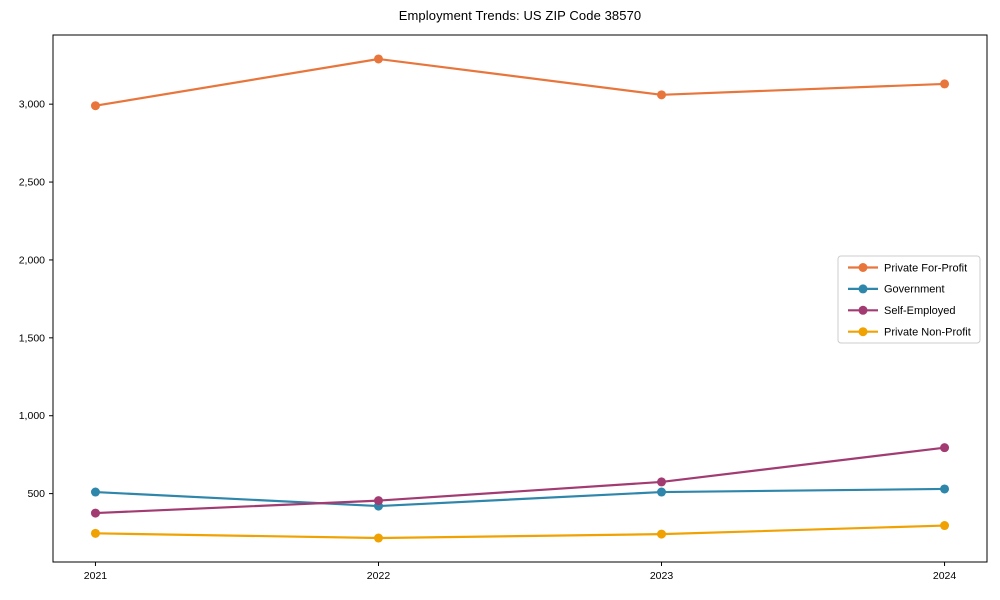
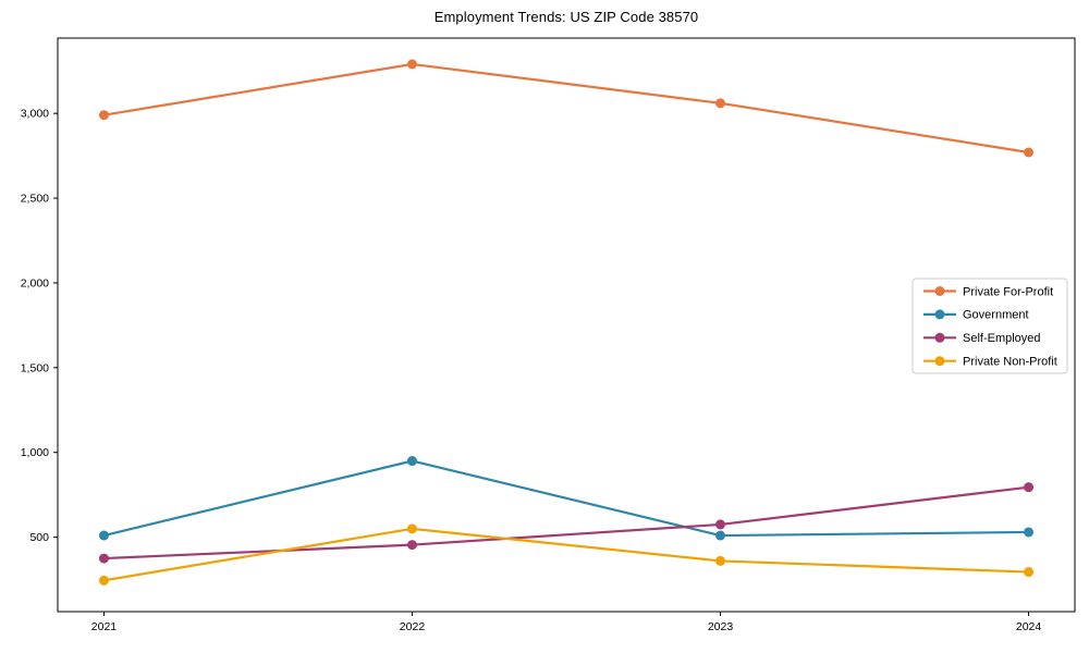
Government/2022: 420 -> 950
Private Non-Profit/2022: 220 -> 550
Private Non-Profit/2023: 240 -> 360
Private For-Profit/2024: 3130 -> 2770
